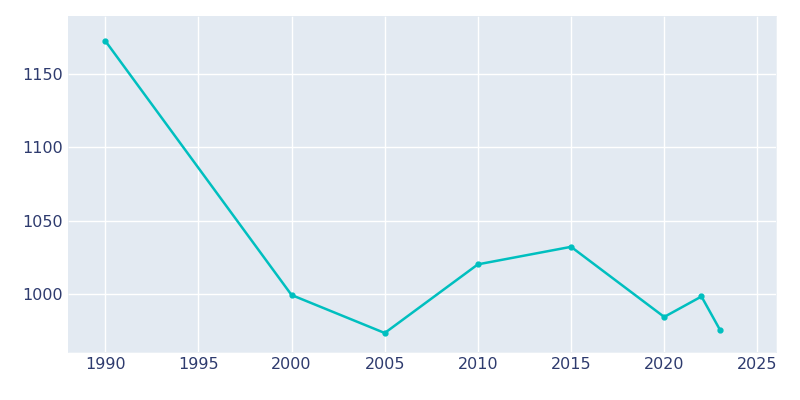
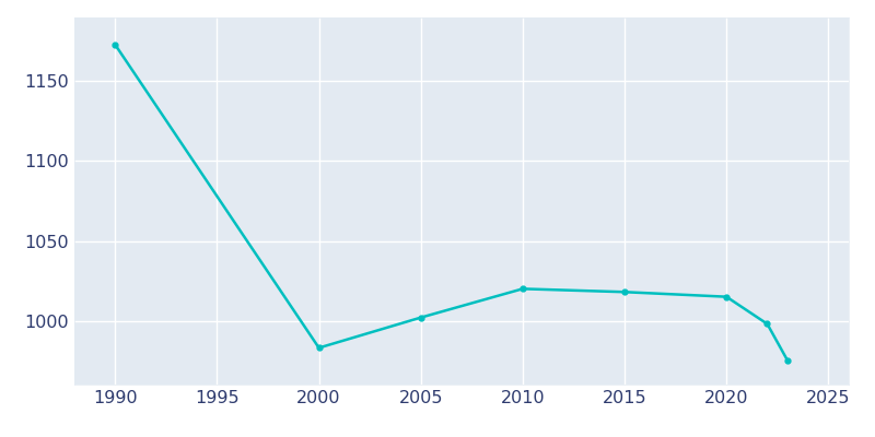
2000: 999 -> 983
2005: 973 -> 1002
2015: 1032 -> 1018
2020: 984 -> 1015
